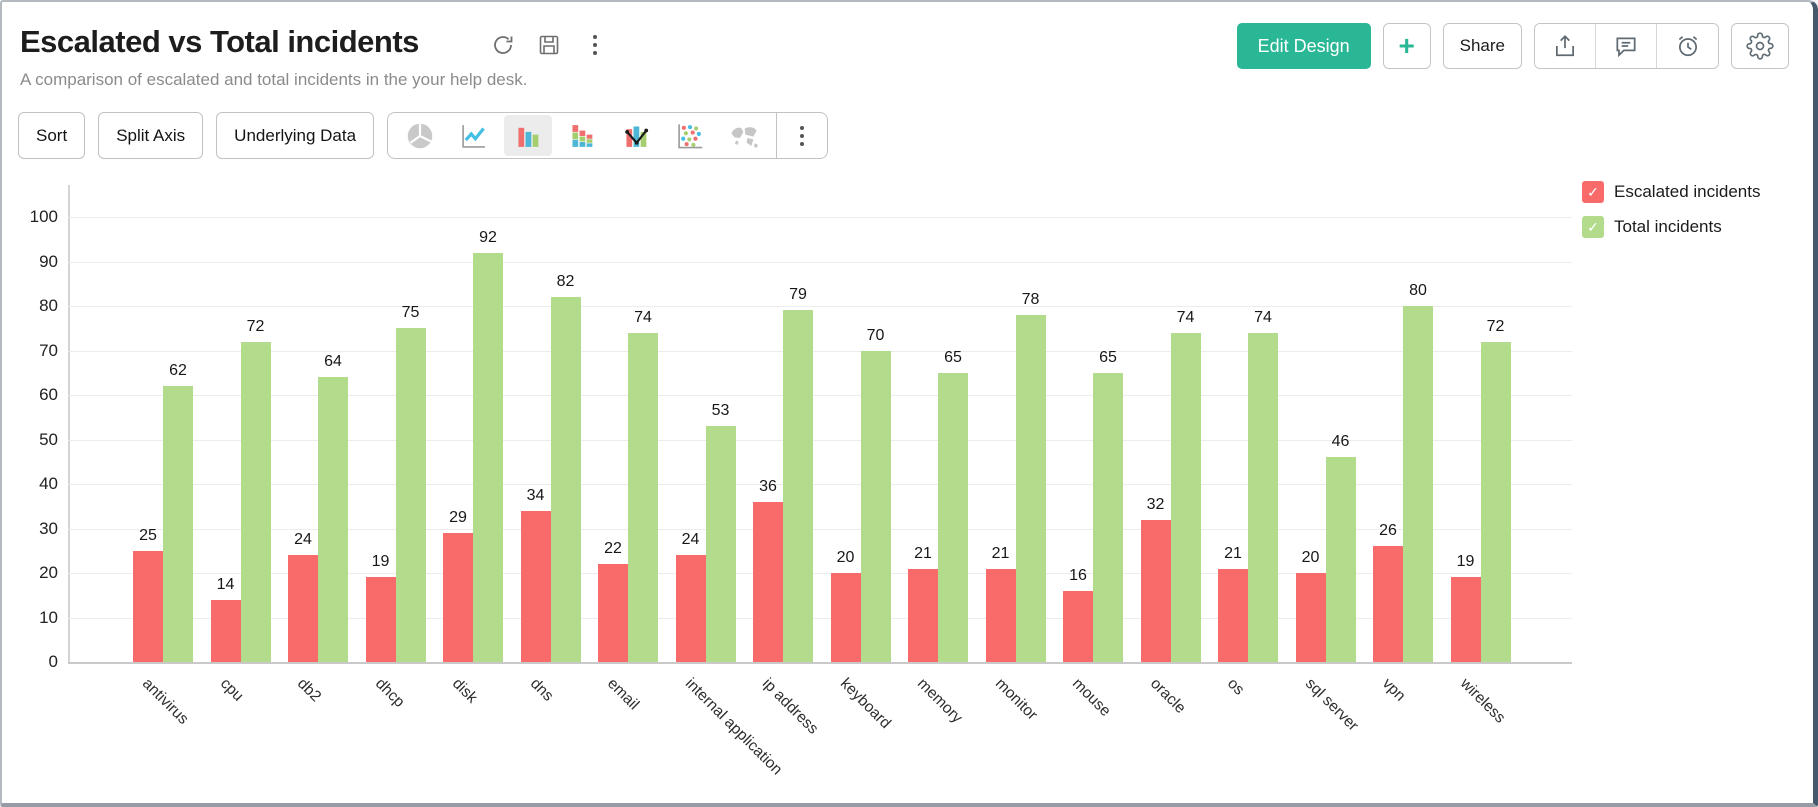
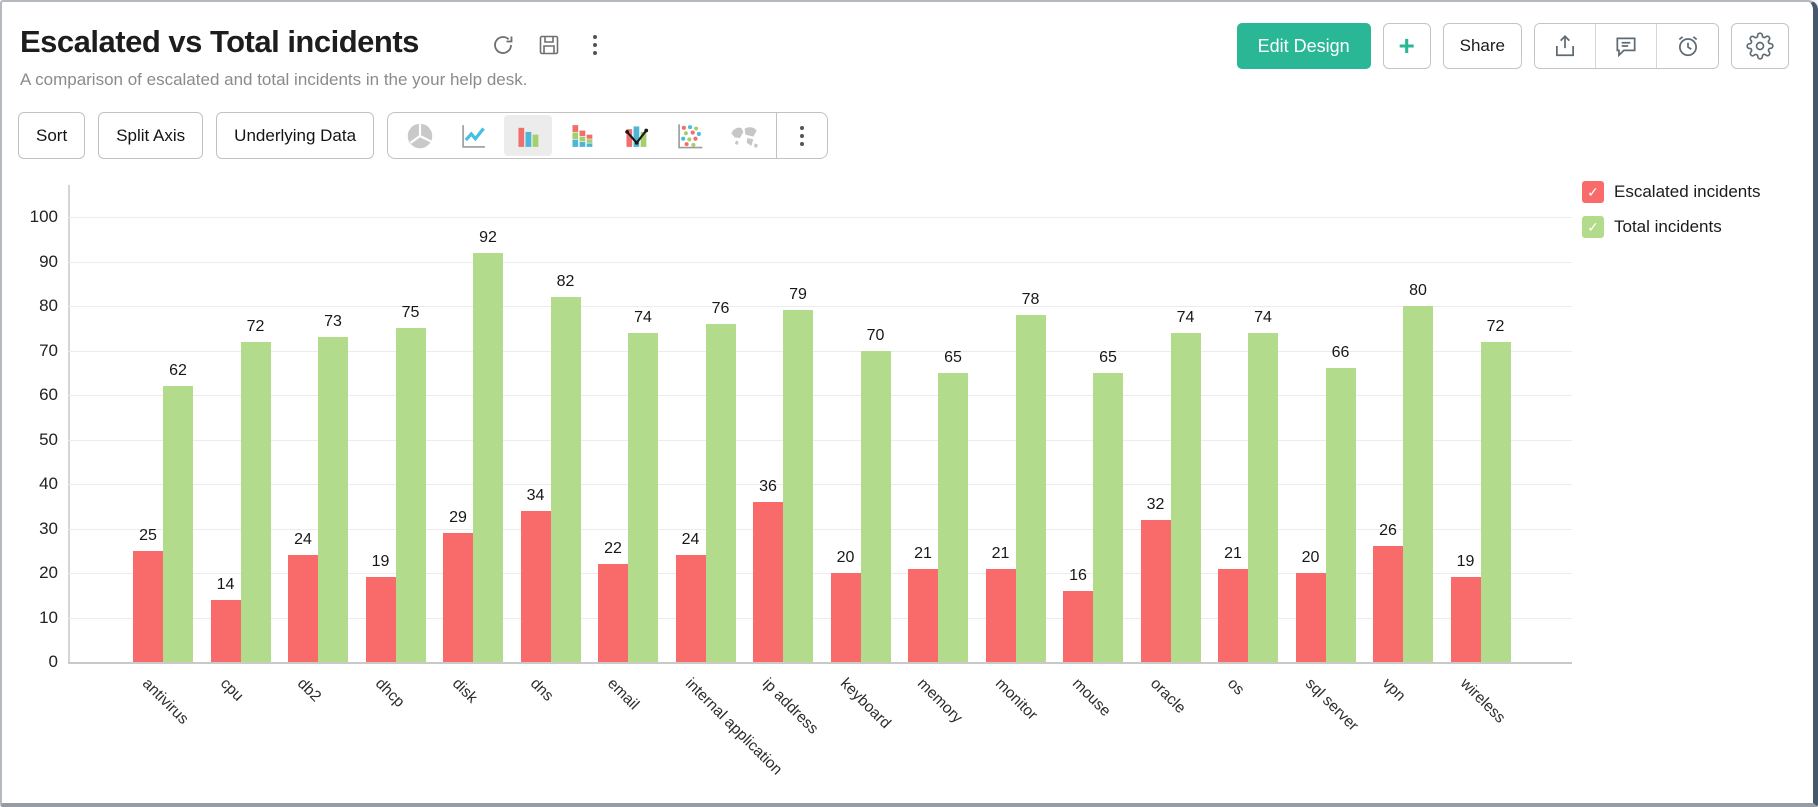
Total incidents/db2: 64 -> 73
Total incidents/internal application: 53 -> 76
Total incidents/sql server: 46 -> 66
